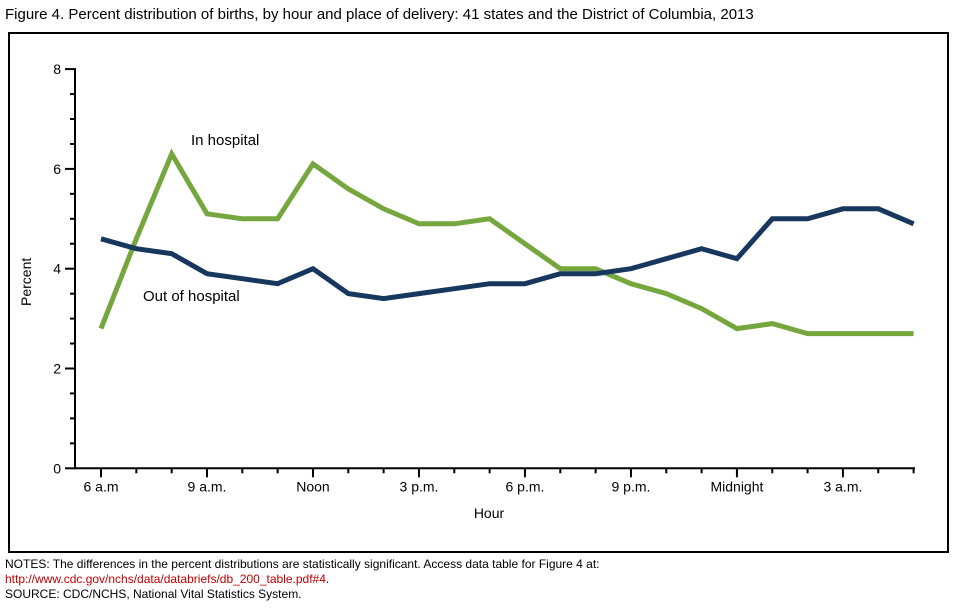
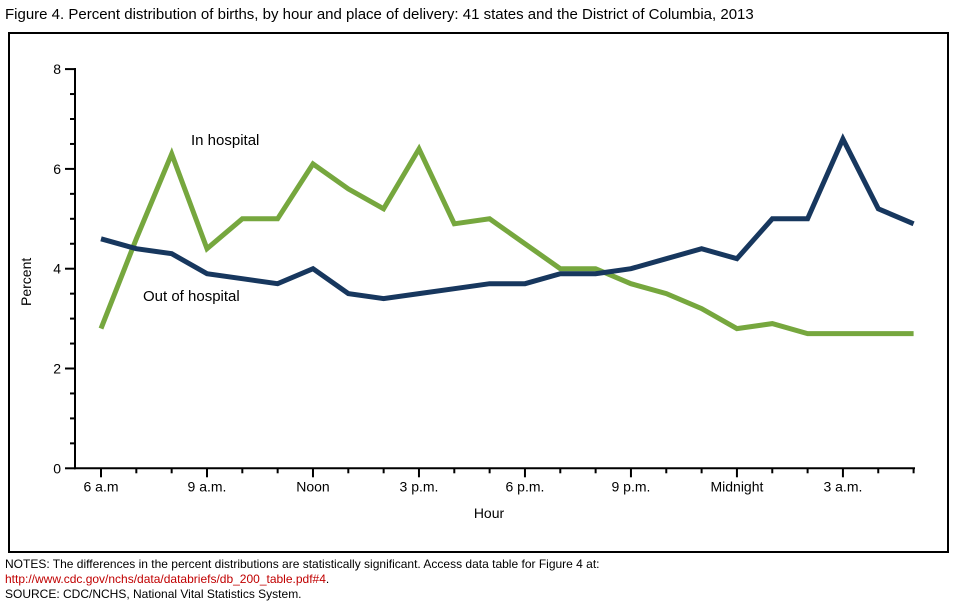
In hospital/9 a.m.: 5.1 -> 4.4
In hospital/3 p.m.: 4.9 -> 6.4
Out of hospital/3 a.m.: 5.2 -> 6.6
